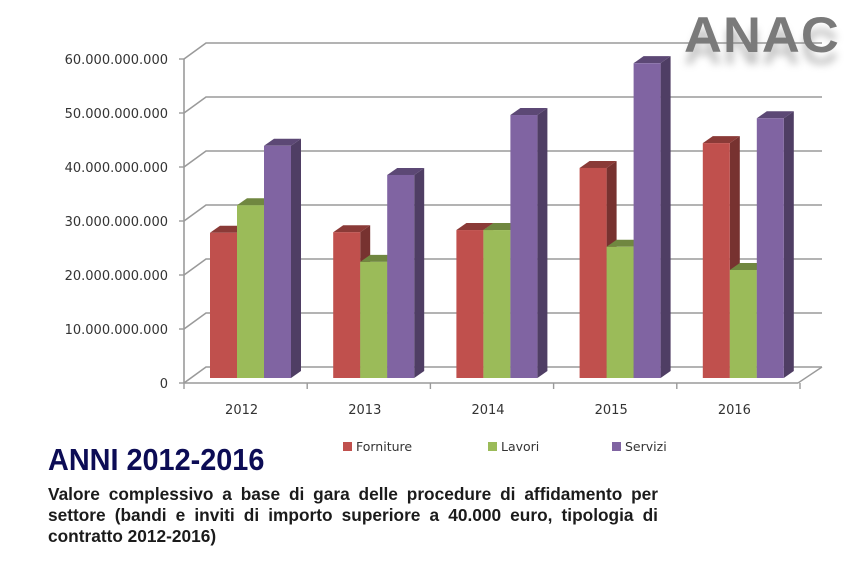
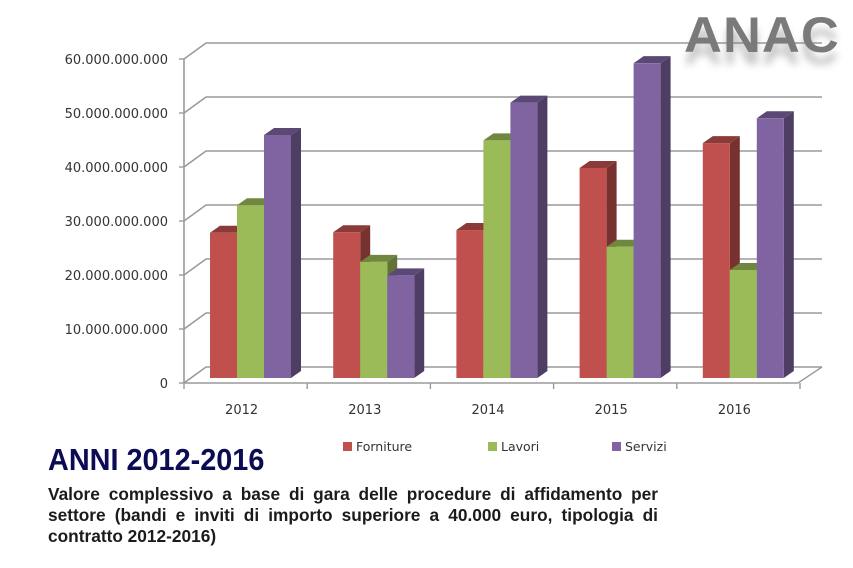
Servizi/2012: 43000000000 -> 45000000000
Servizi/2013: 38000000000 -> 19000000000
Lavori/2014: 27000000000 -> 44000000000
Servizi/2014: 49000000000 -> 51000000000
